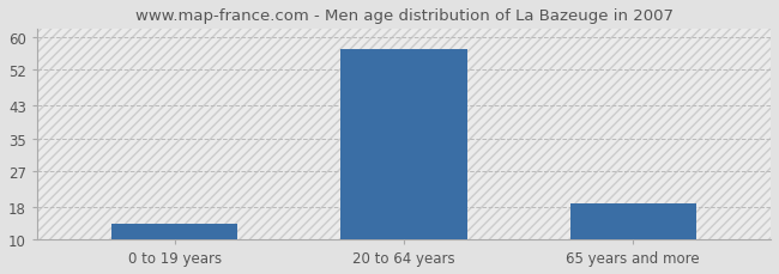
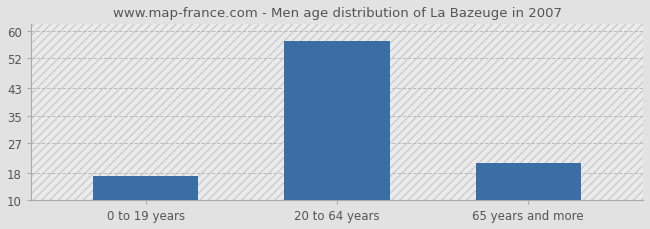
0 to 19 years: 14 -> 17
65 years and more: 19 -> 21
